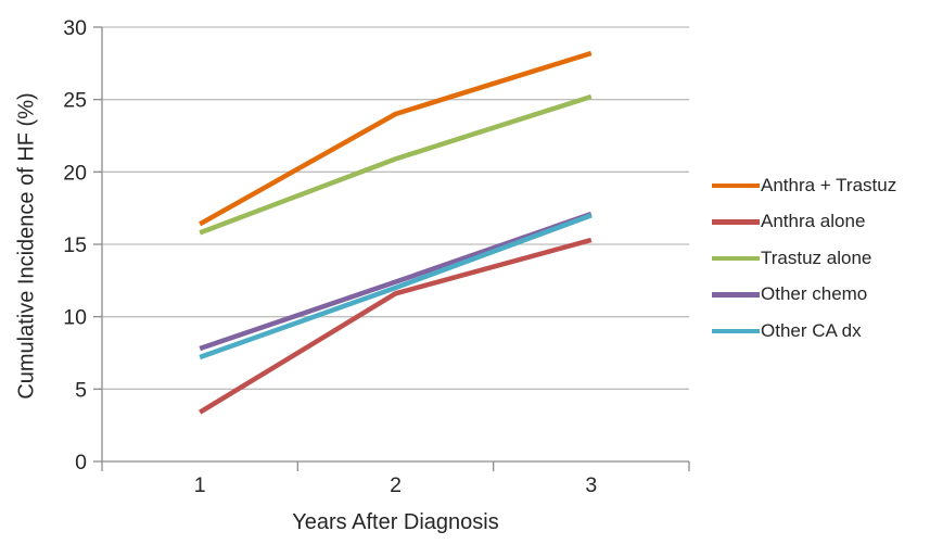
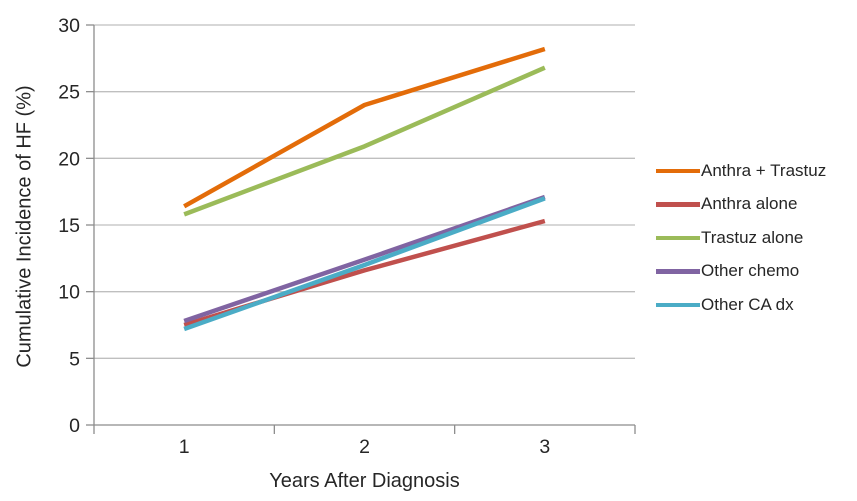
Anthra alone/1: 3.4 -> 7.5
Trastuz alone/3: 25.2 -> 26.8
